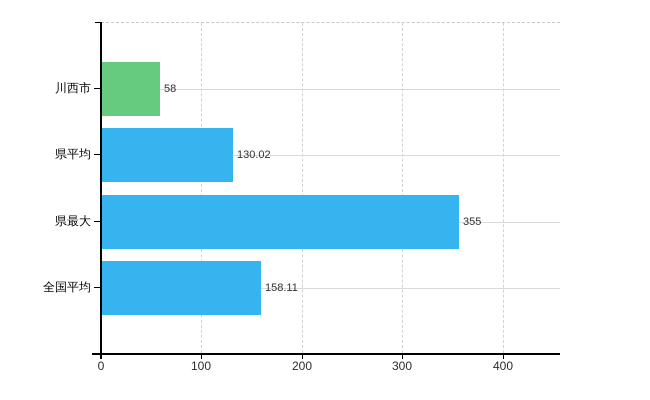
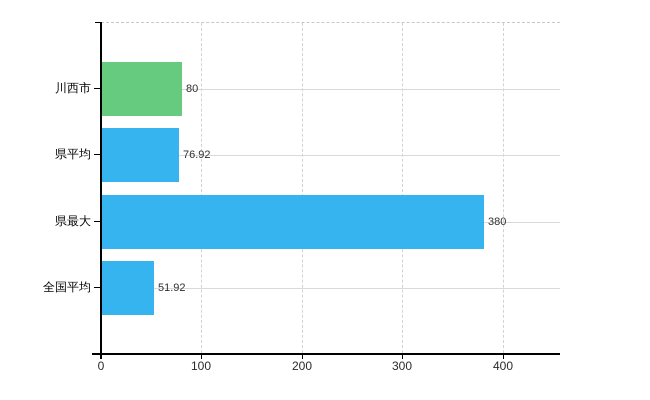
川西市: 58 -> 80
県平均: 130.02 -> 76.92
県最大: 355 -> 380
全国平均: 158.11 -> 51.92
